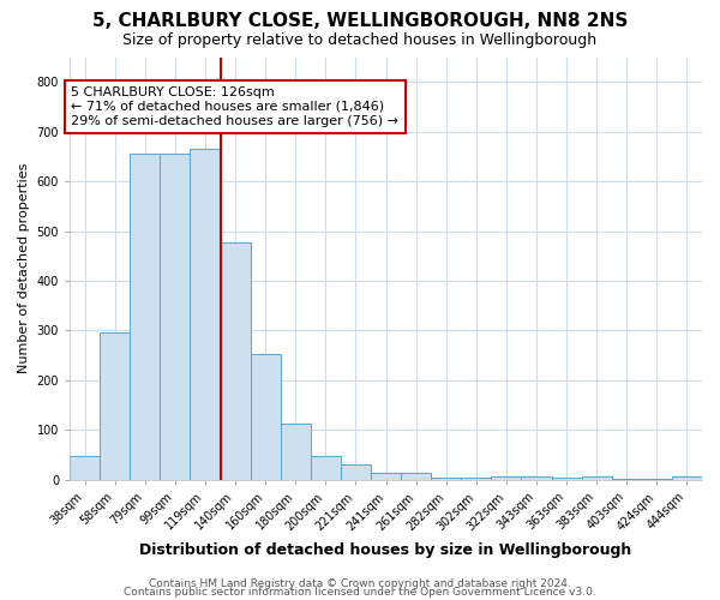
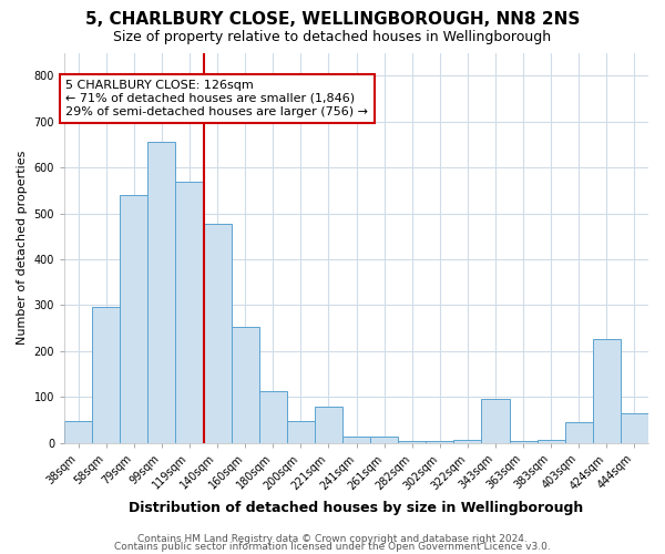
79sqm: 655 -> 540
119sqm: 665 -> 570
221sqm: 30 -> 80
343sqm: 7 -> 95
403sqm: 2 -> 45
424sqm: 1 -> 225
444sqm: 7 -> 65
